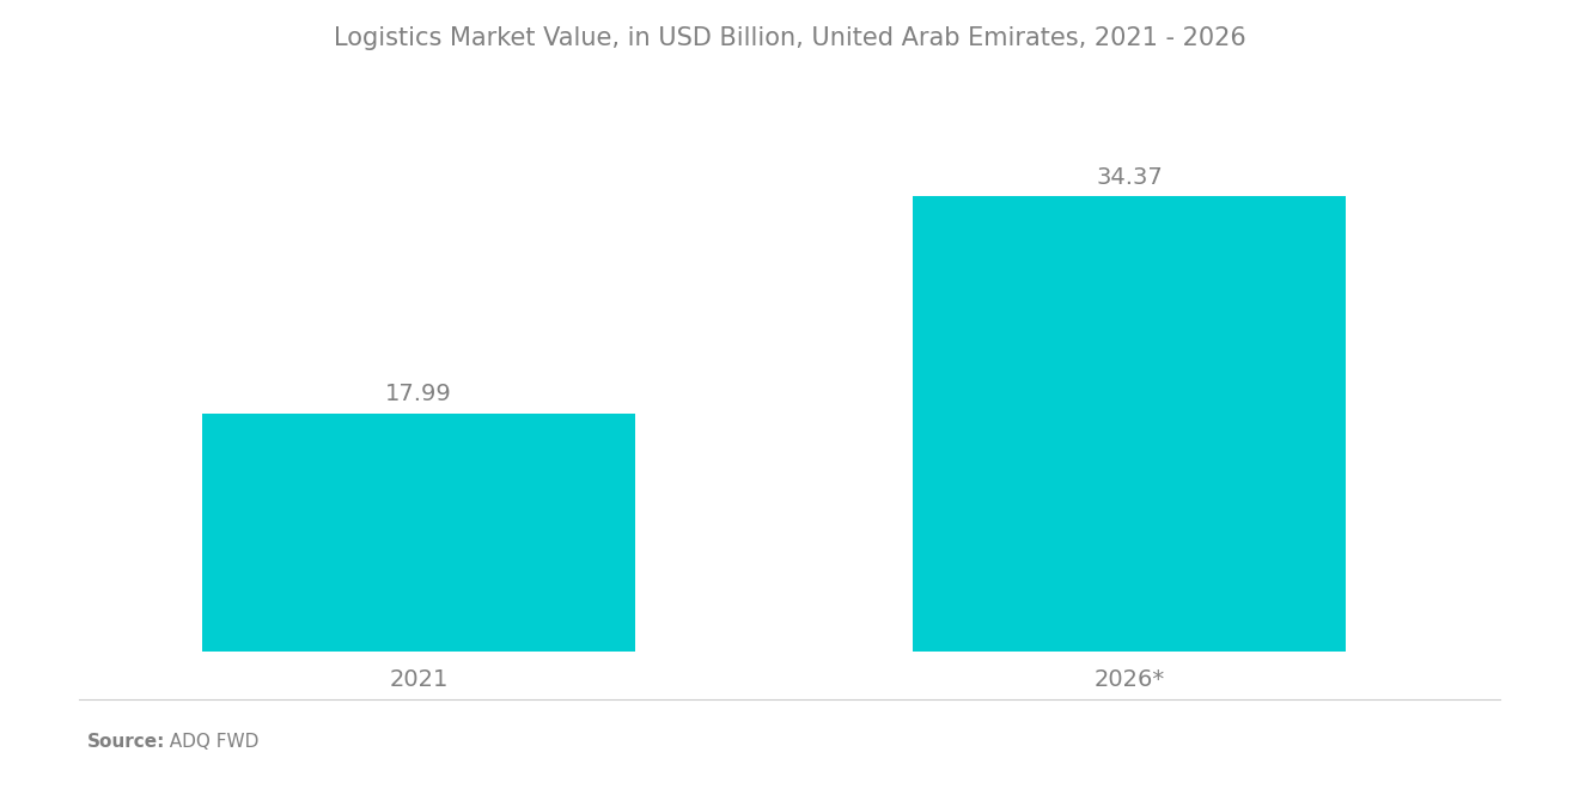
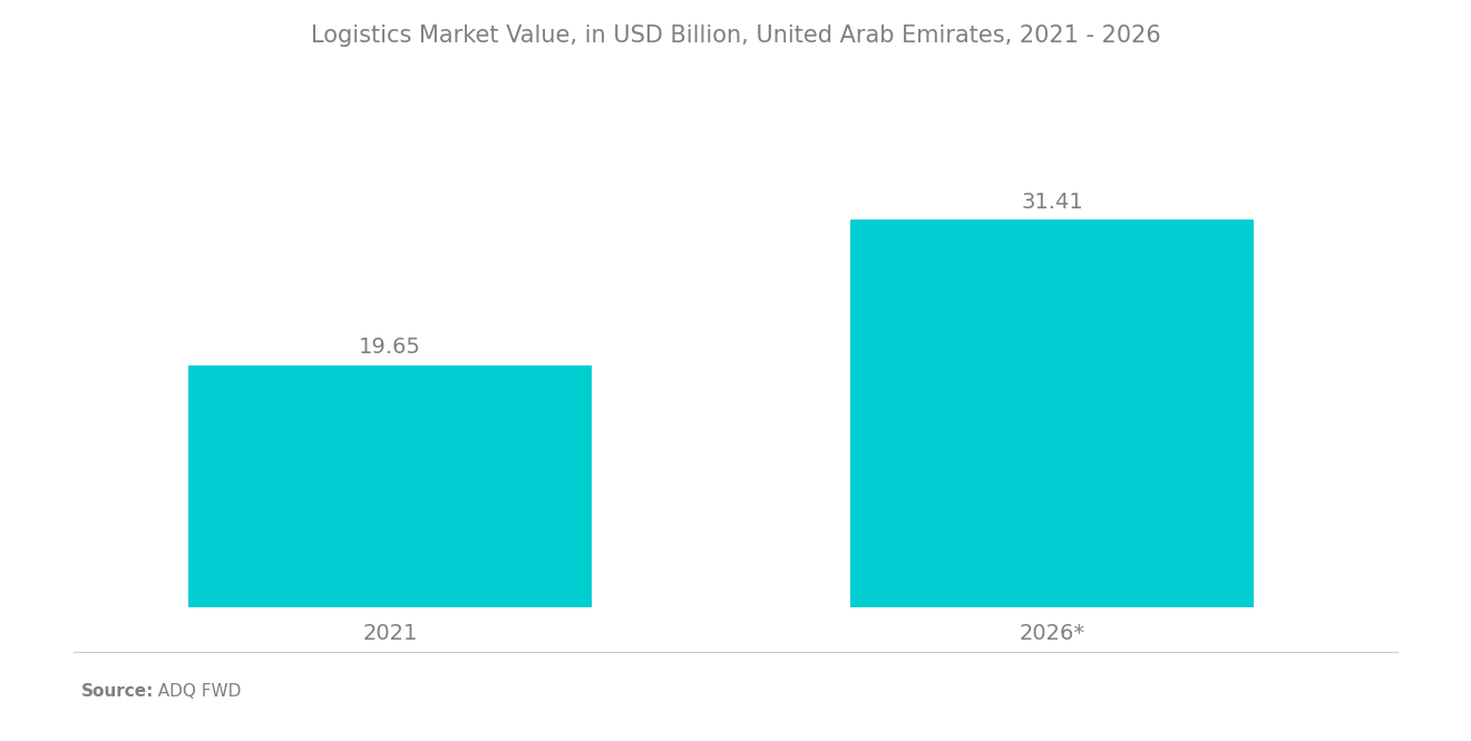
2021: 17.99 -> 19.65
2026*: 34.37 -> 31.41
